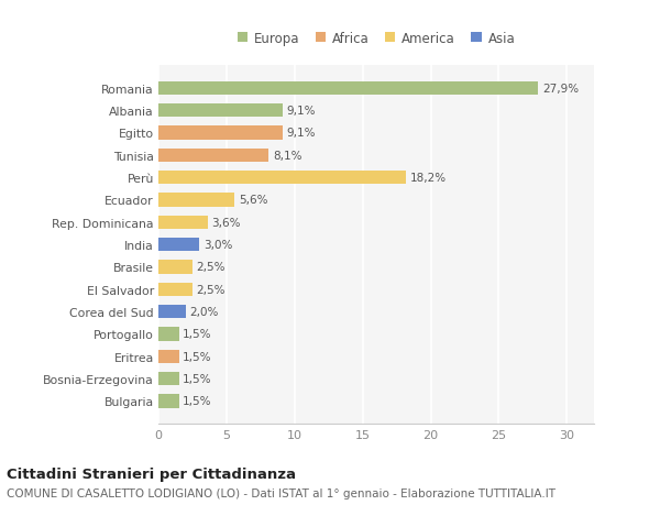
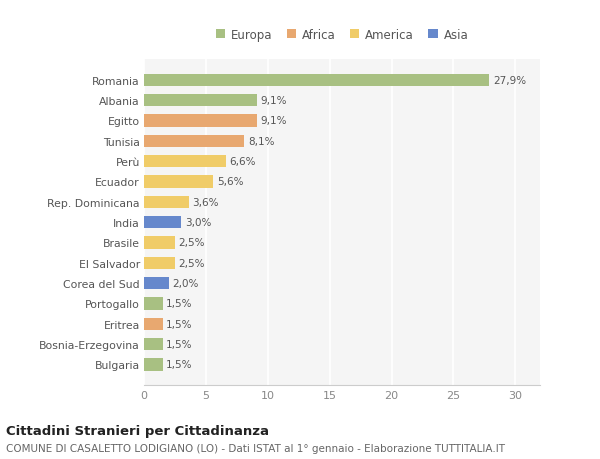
Perù: 18,2% -> 6,6%
